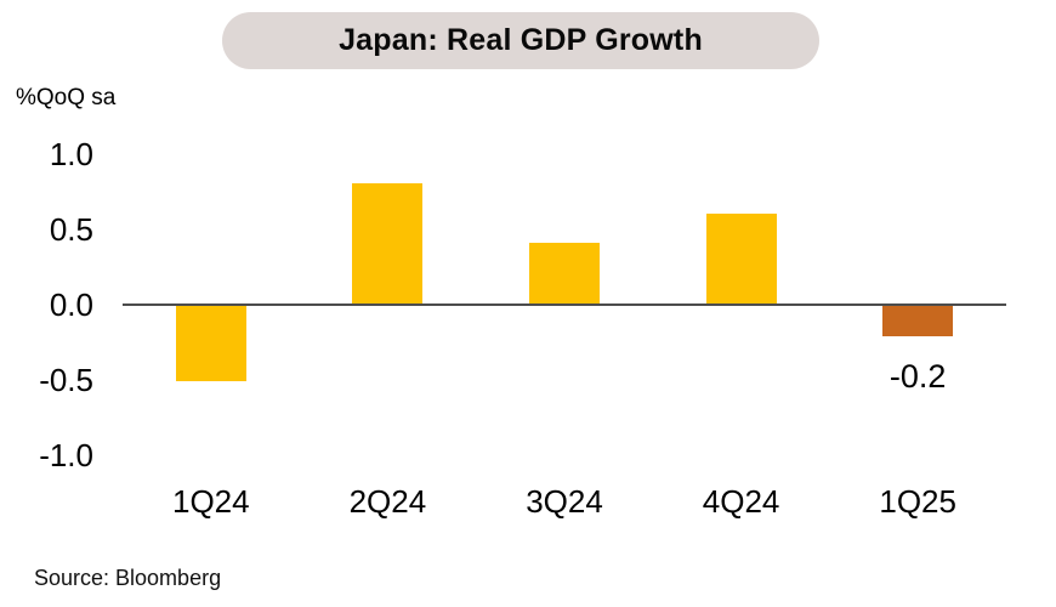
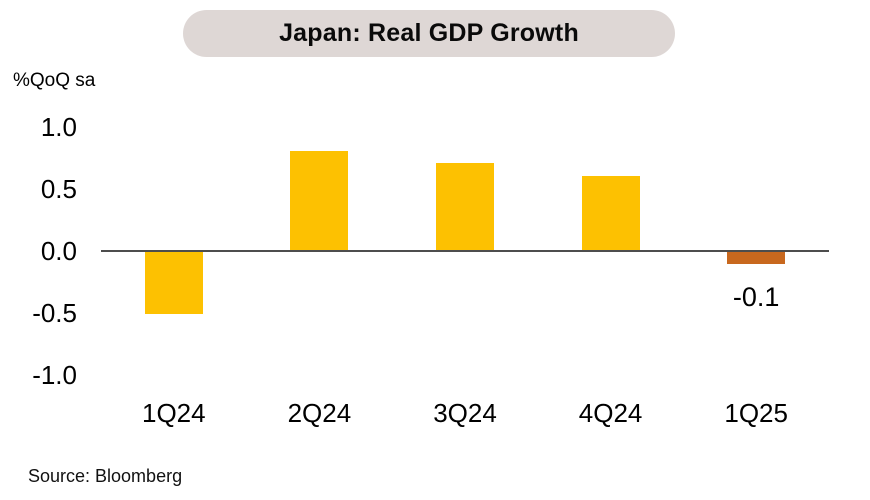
3Q24: 0.4 -> 0.7
1Q25: -0.2 -> -0.1
